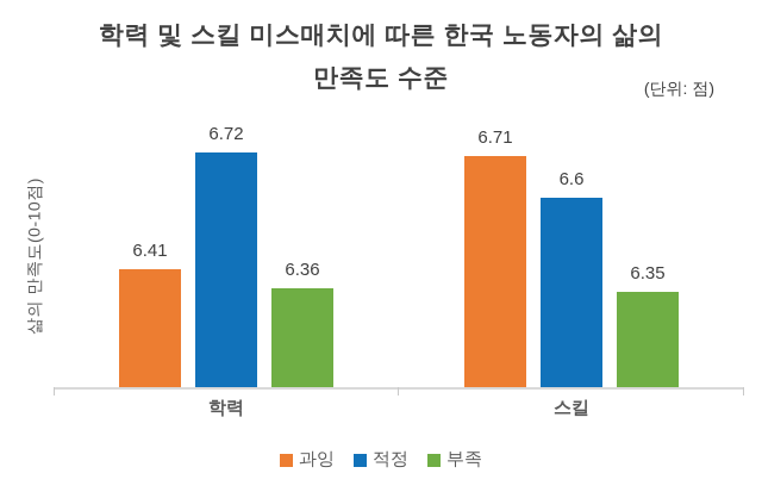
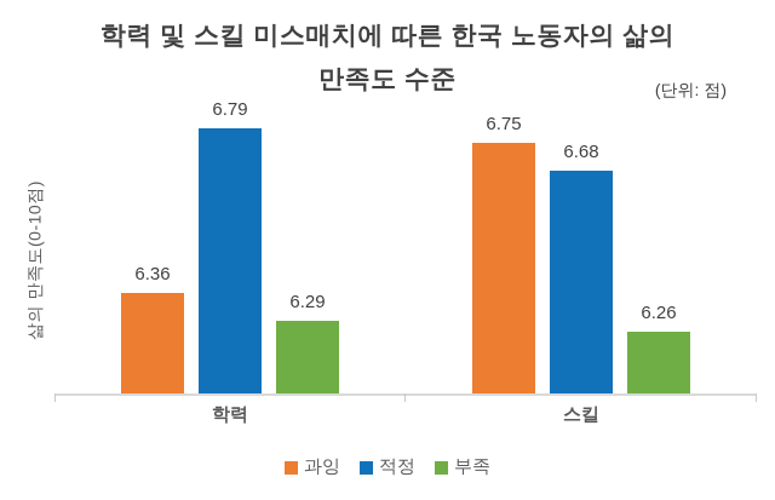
과잉/학력: 6.41 -> 6.36
적정/학력: 6.72 -> 6.79
부족/학력: 6.36 -> 6.29
과잉/스킬: 6.71 -> 6.75
적정/스킬: 6.6 -> 6.68
부족/스킬: 6.35 -> 6.26
